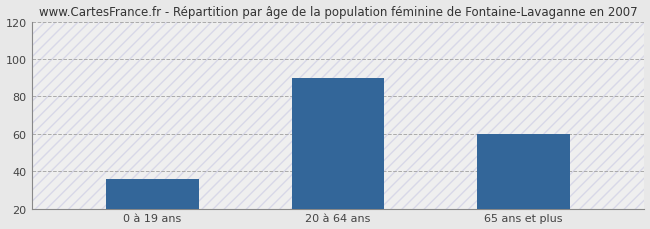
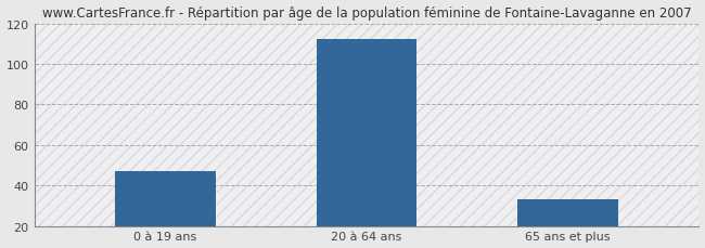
0 à 19 ans: 36 -> 47
20 à 64 ans: 90 -> 112
65 ans et plus: 60 -> 33
